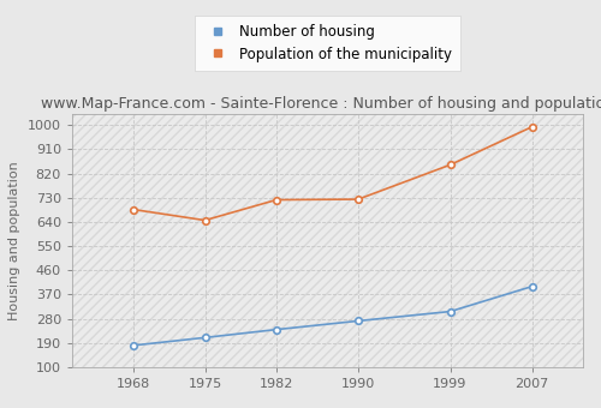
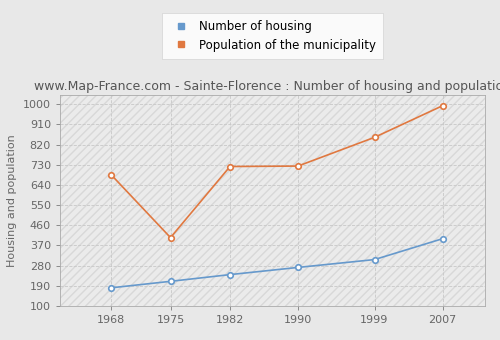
Population of the municipality/1975: 646 -> 405
